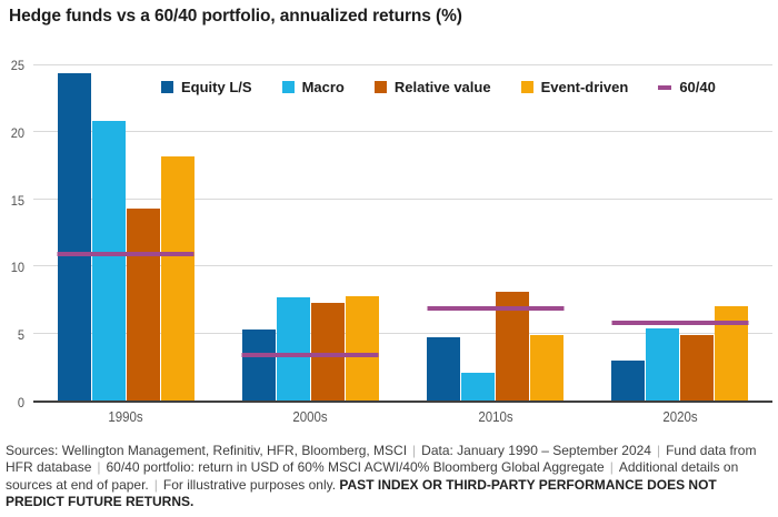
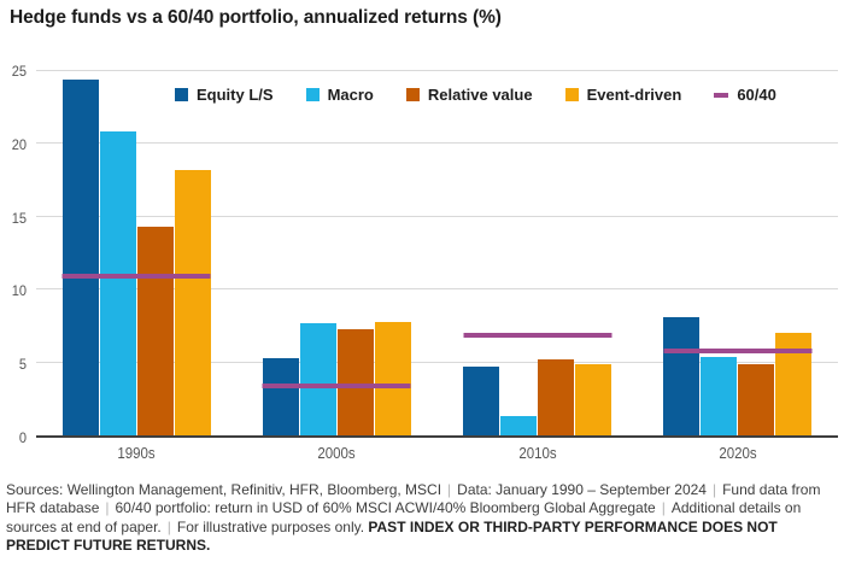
Macro/2010s: 2.1 -> 1.3
Relative value/2010s: 8.1 -> 5.2
Equity L/S/2020s: 3.0 -> 8.1
